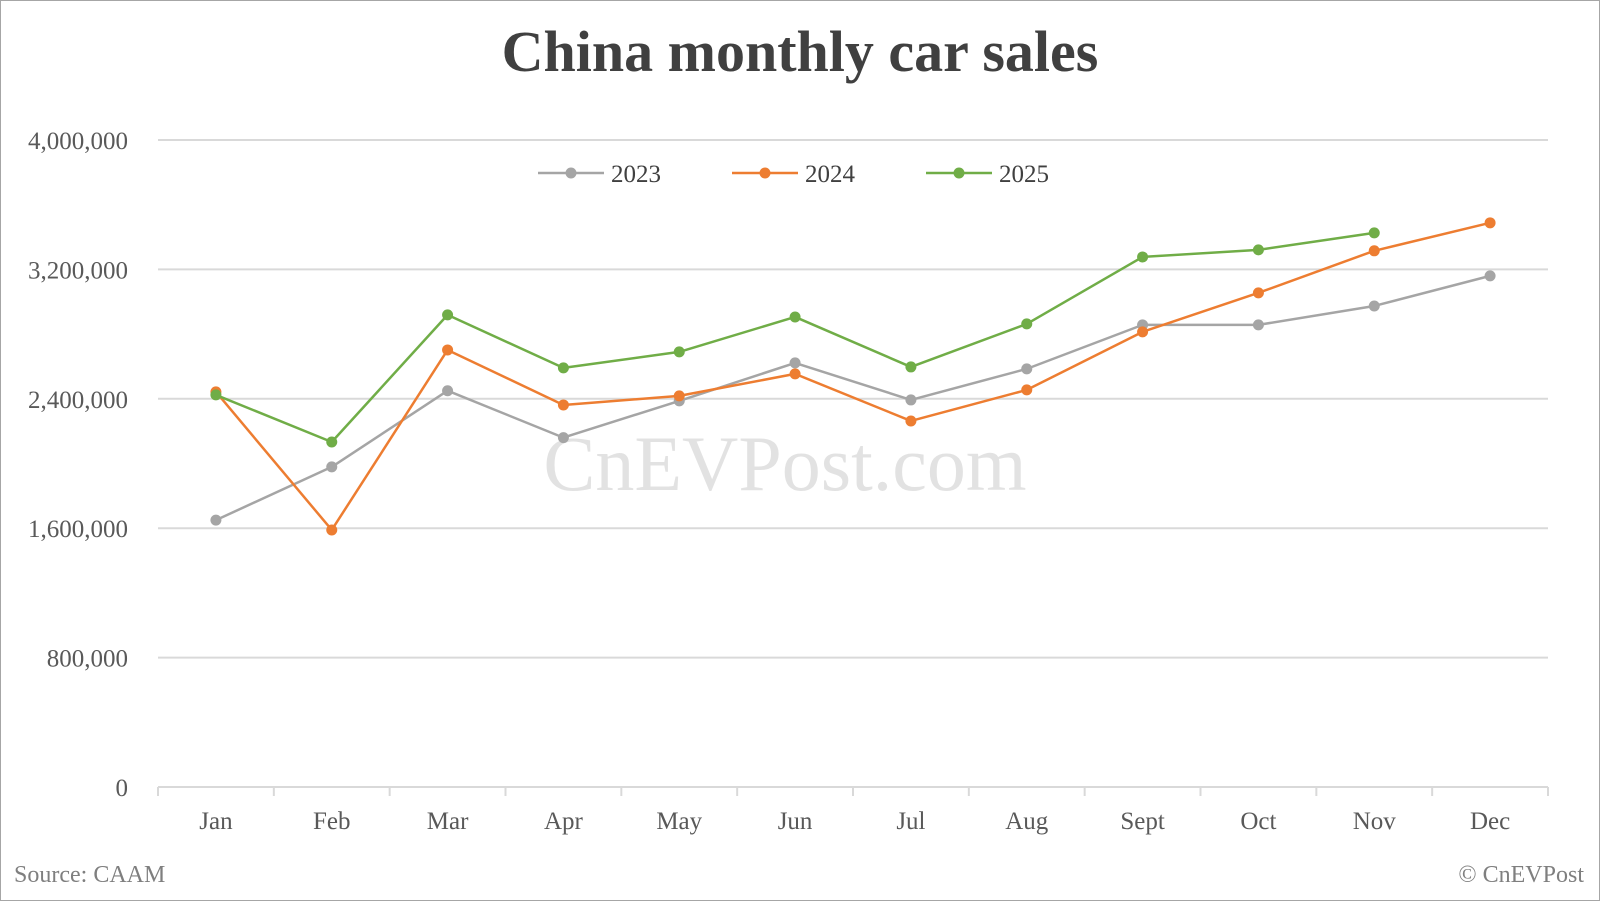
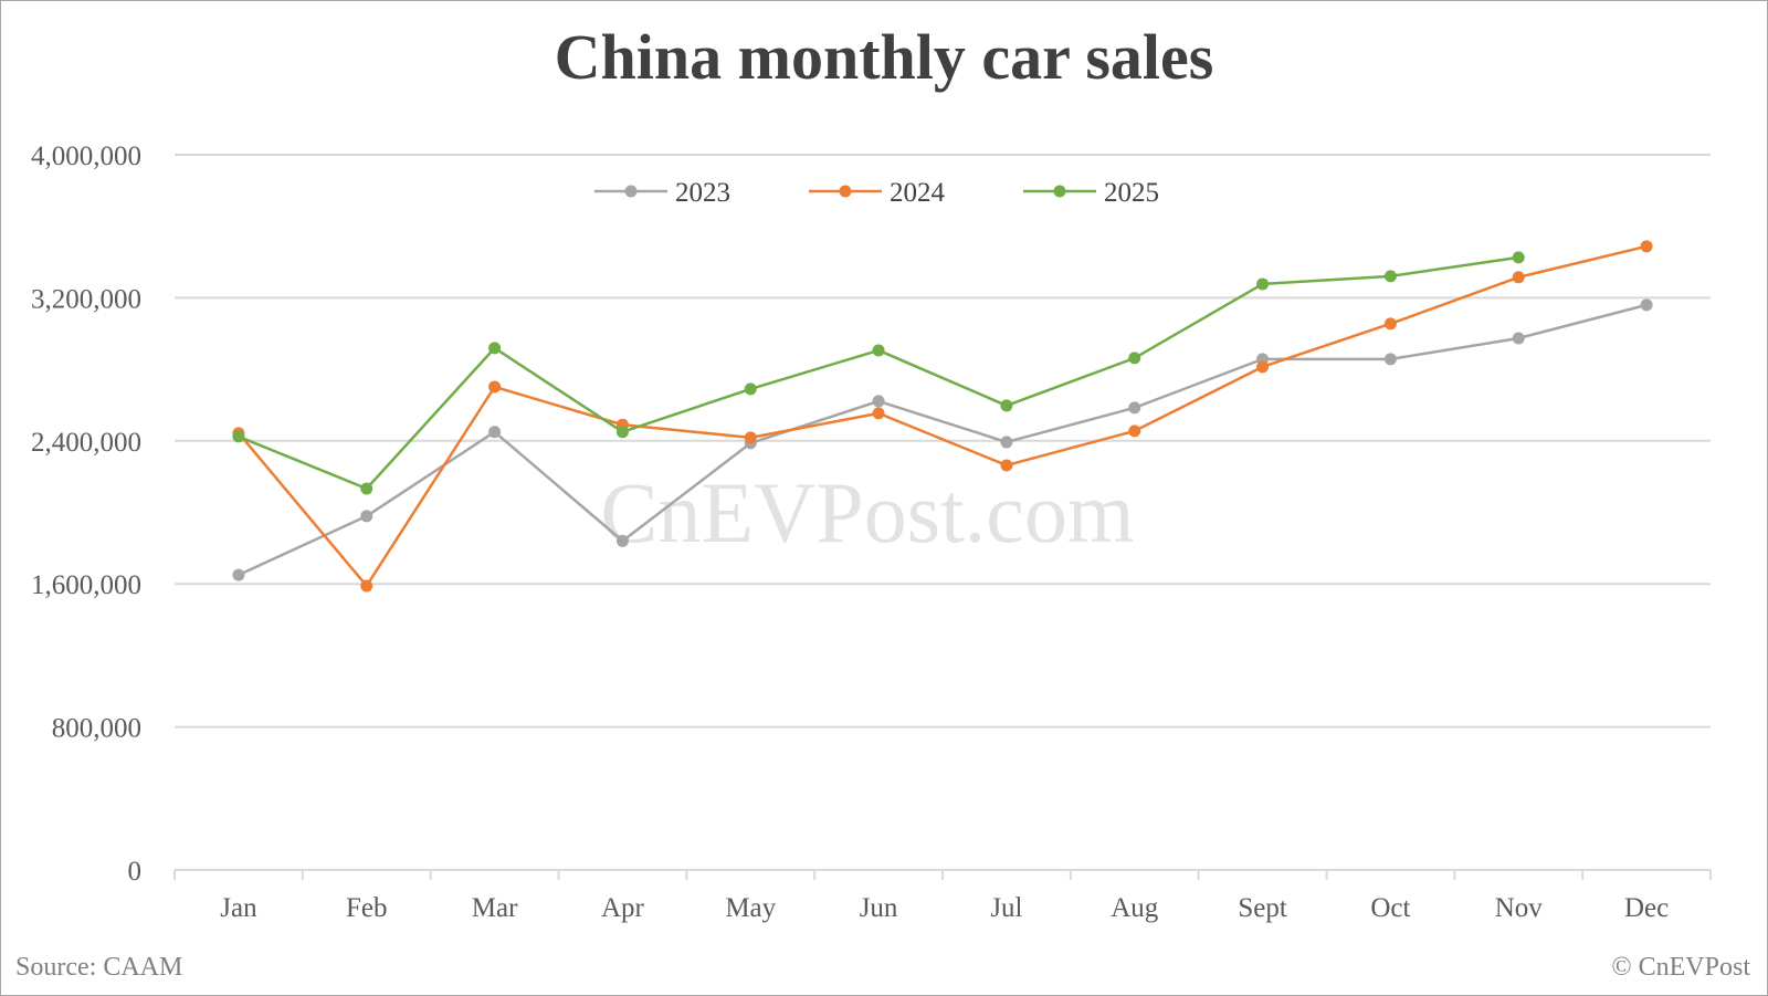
2023/Apr: 2160000 -> 1840000
2024/Apr: 2360000 -> 2490000
2025/Apr: 2590000 -> 2450000
